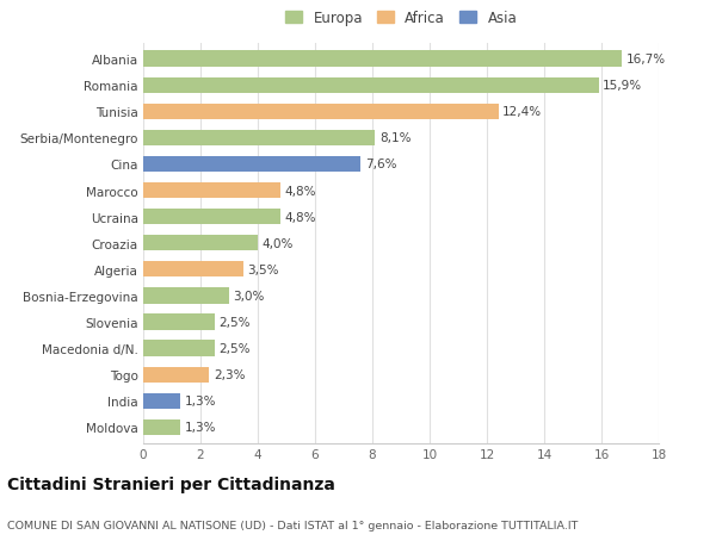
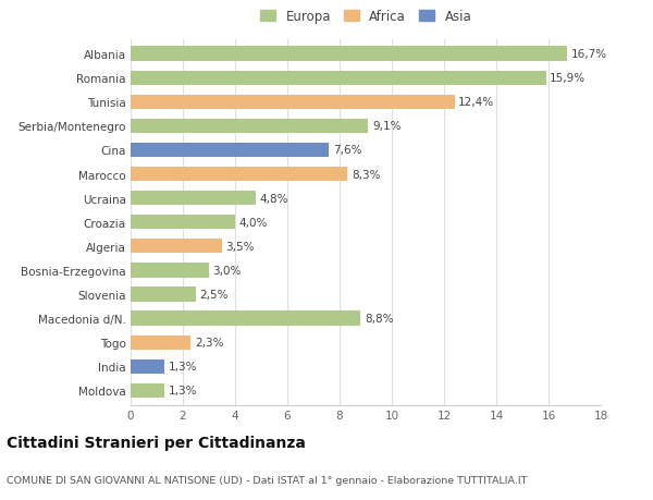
Serbia/Montenegro: 8,1% -> 9,1%
Marocco: 4,8% -> 8,3%
Macedonia d/N.: 2,5% -> 8,8%
